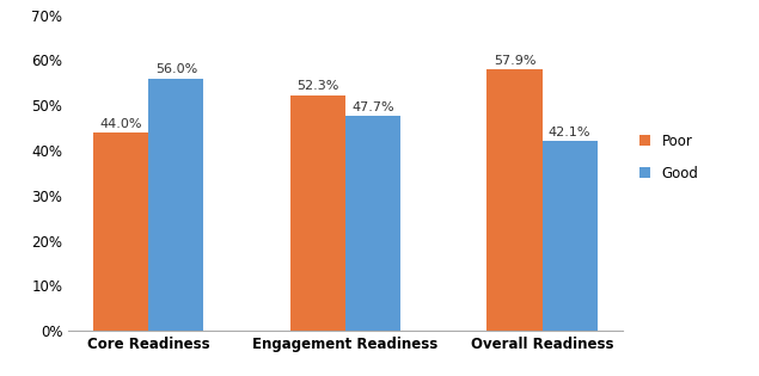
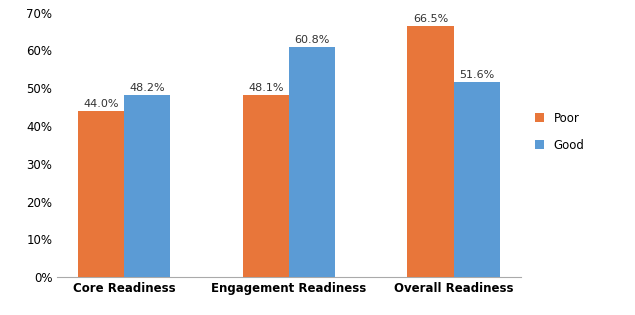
Good/Core Readiness: 56.0% -> 48.2%
Poor/Engagement Readiness: 52.3% -> 48.1%
Good/Engagement Readiness: 47.7% -> 60.8%
Poor/Overall Readiness: 57.9% -> 66.5%
Good/Overall Readiness: 42.1% -> 51.6%
